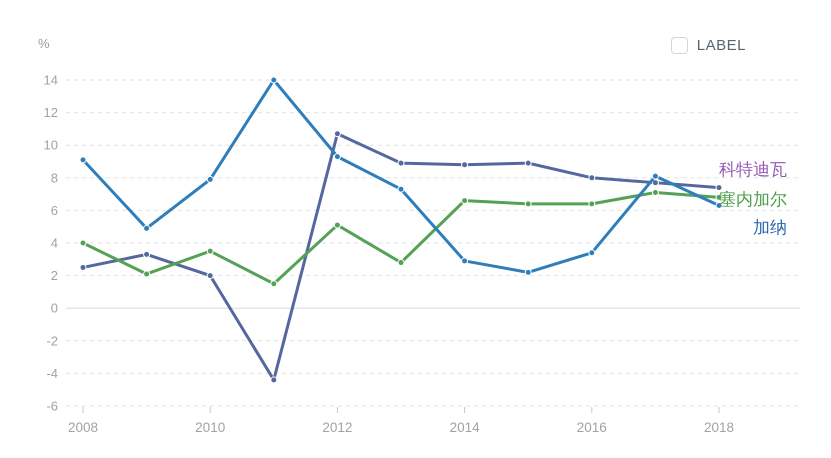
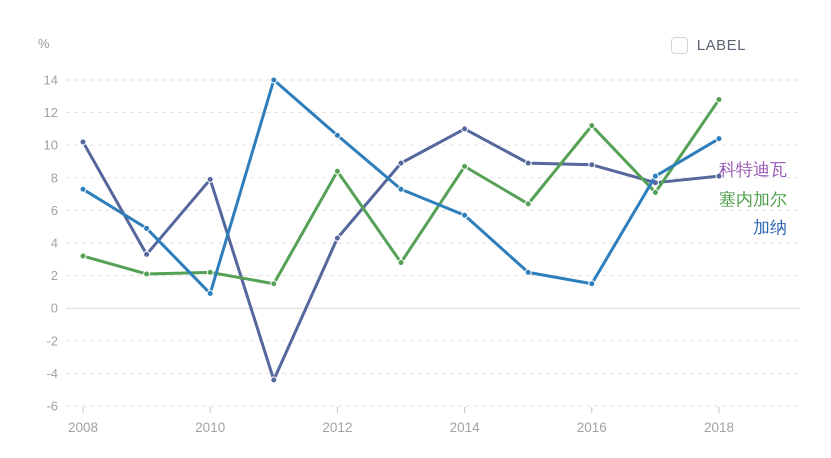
科特迪瓦/2008: 2.5 -> 10.2
塞内加尔/2008: 4.0 -> 3.2
加纳/2008: 9.1 -> 7.3
科特迪瓦/2010: 2.0 -> 7.9
塞内加尔/2010: 3.5 -> 2.2
加纳/2010: 7.9 -> 0.9
科特迪瓦/2012: 10.7 -> 4.3
塞内加尔/2012: 5.1 -> 8.4
加纳/2012: 9.3 -> 10.6
科特迪瓦/2014: 8.8 -> 11.0
塞内加尔/2014: 6.6 -> 8.7
加纳/2014: 2.9 -> 5.7
科特迪瓦/2016: 8.0 -> 8.8
塞内加尔/2016: 6.4 -> 11.2
加纳/2016: 3.4 -> 1.5
科特迪瓦/2018: 7.4 -> 8.1
塞内加尔/2018: 6.8 -> 12.8
加纳/2018: 6.3 -> 10.4
